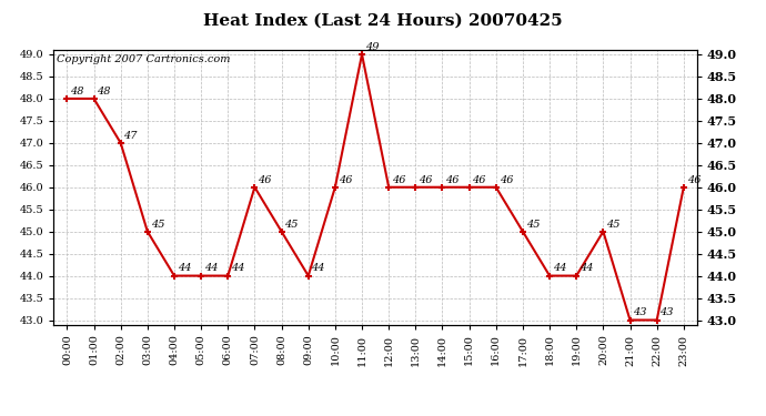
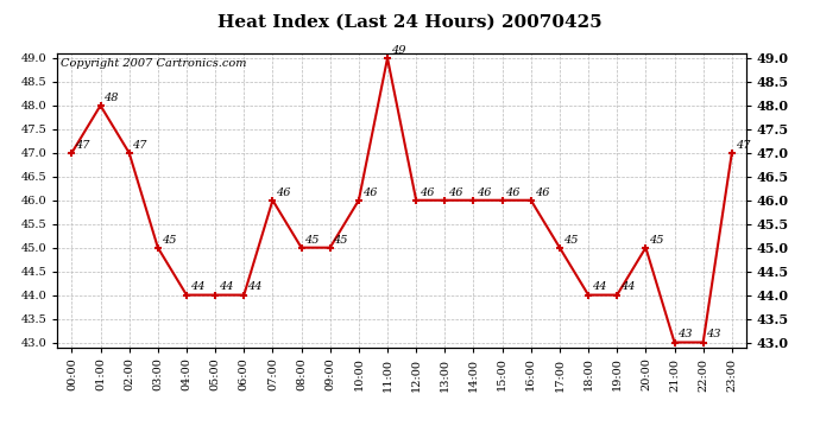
00:00: 48 -> 47
09:00: 44 -> 45
23:00: 46 -> 47
